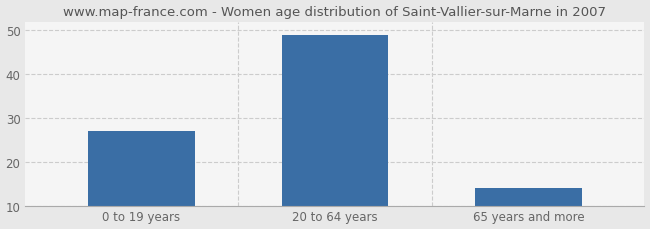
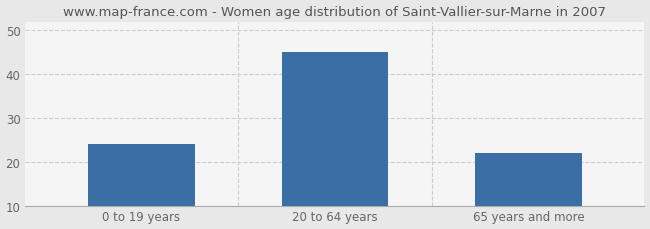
0 to 19 years: 27 -> 24
20 to 64 years: 49 -> 45
65 years and more: 14 -> 22
